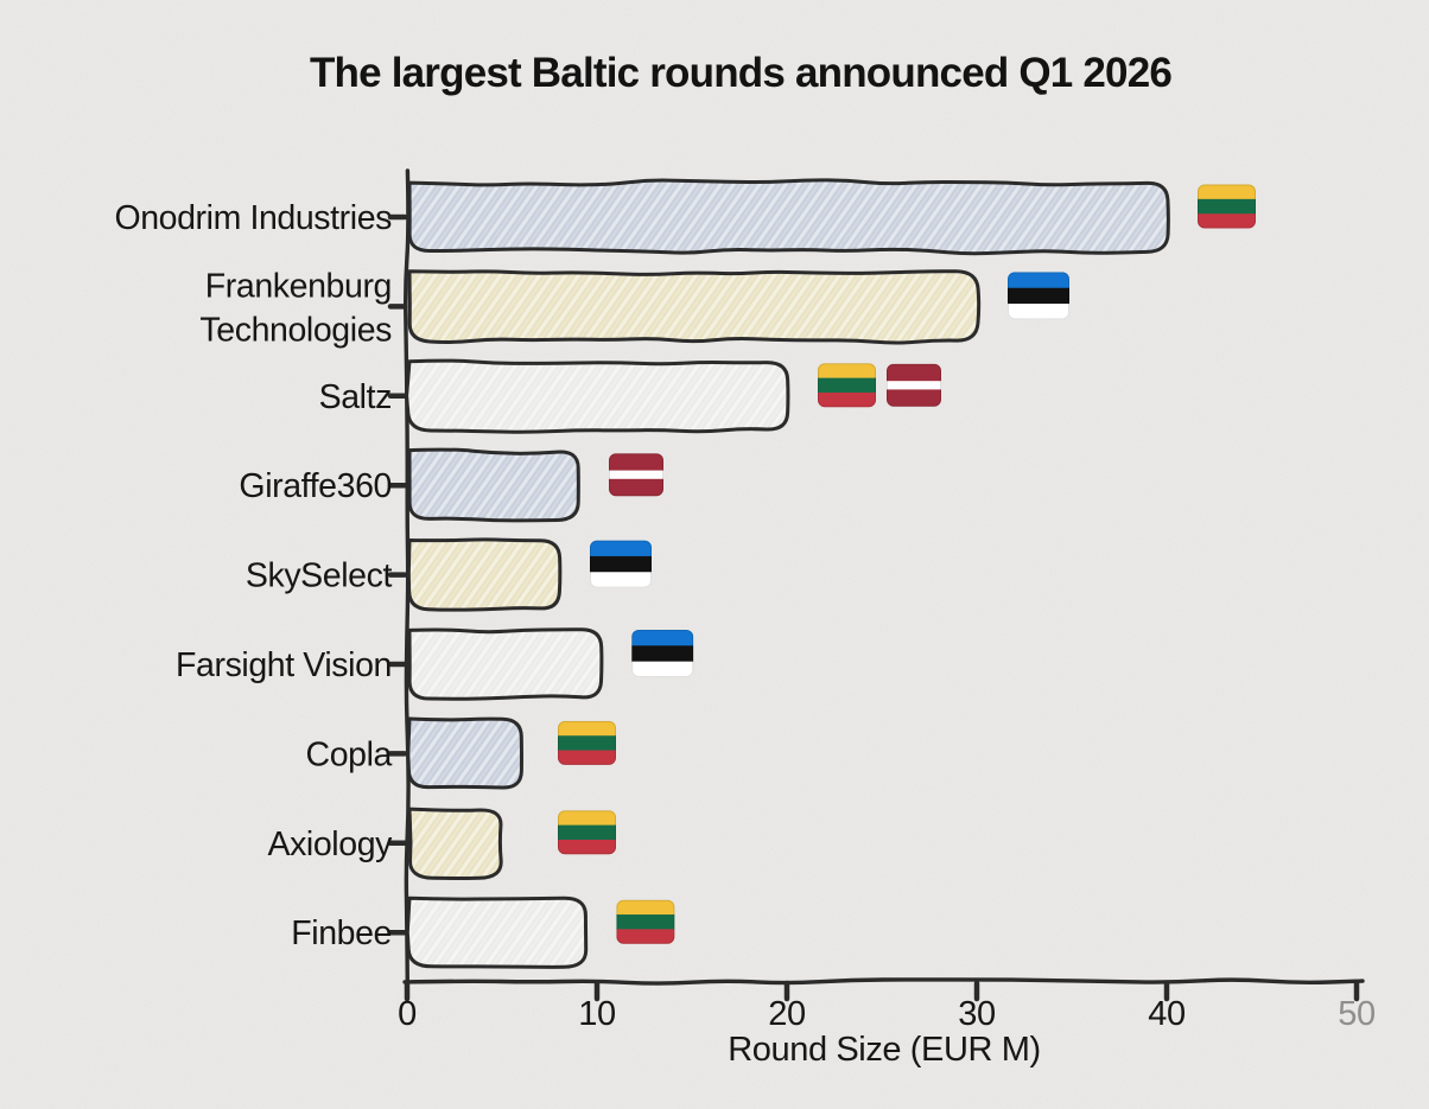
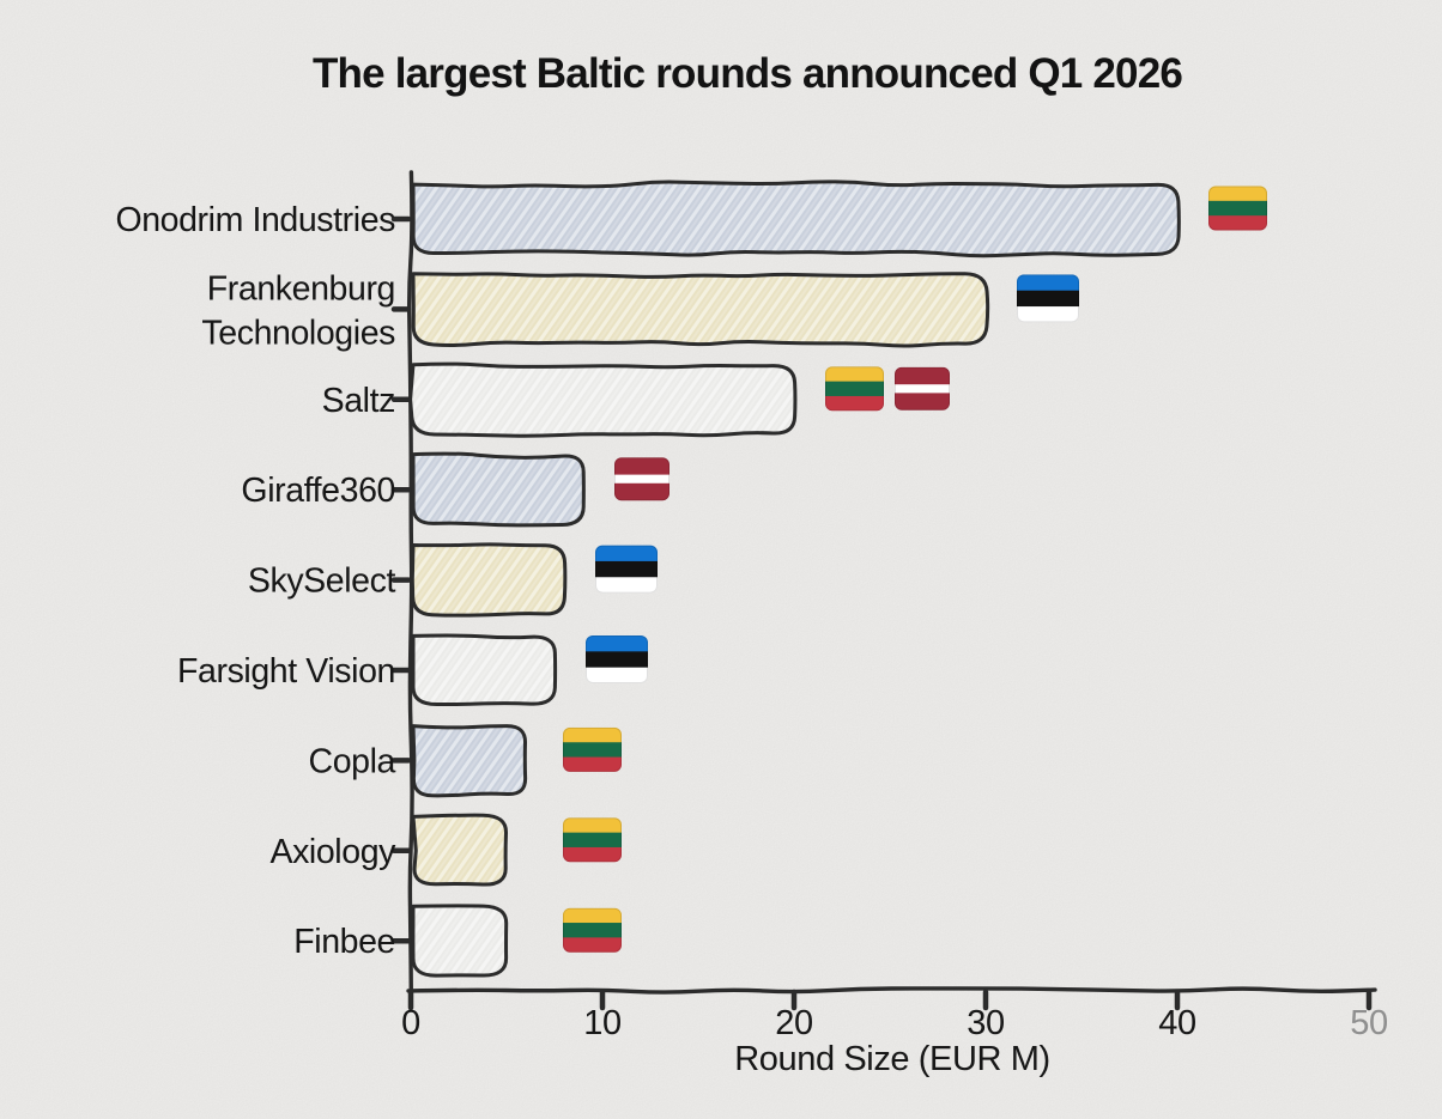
Farsight Vision: 10.2 -> 7.5
Finbee: 9.4 -> 5.0
